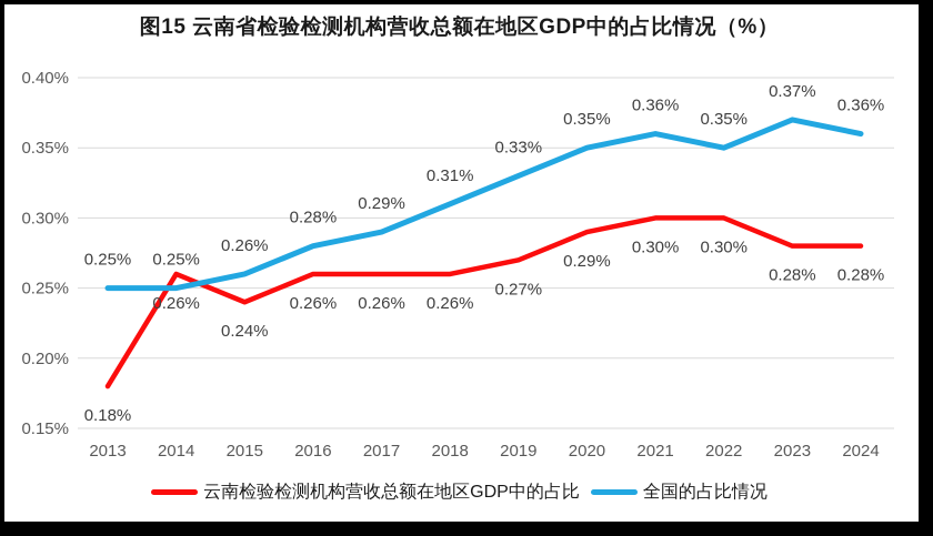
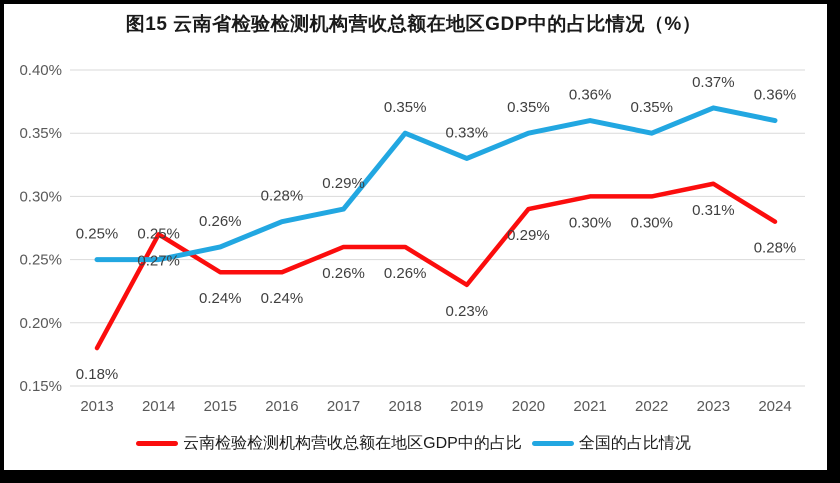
云南检验检测机构营收总额在地区GDP中的占比/2014: 0.26% -> 0.27%
云南检验检测机构营收总额在地区GDP中的占比/2016: 0.26% -> 0.24%
全国的占比情况/2018: 0.31% -> 0.35%
云南检验检测机构营收总额在地区GDP中的占比/2019: 0.27% -> 0.23%
云南检验检测机构营收总额在地区GDP中的占比/2023: 0.28% -> 0.31%
